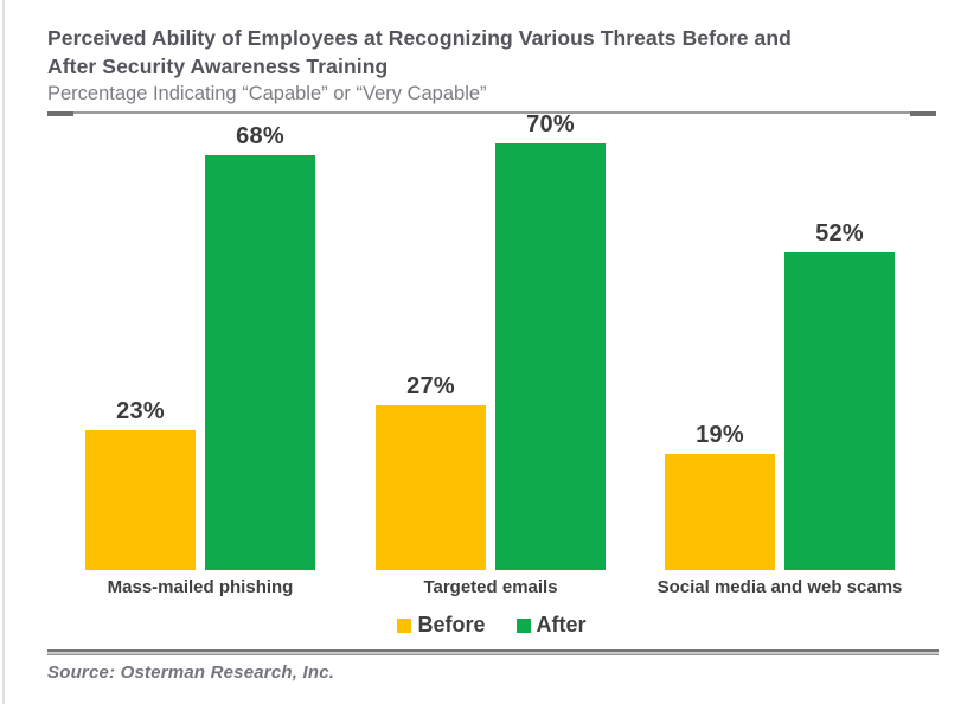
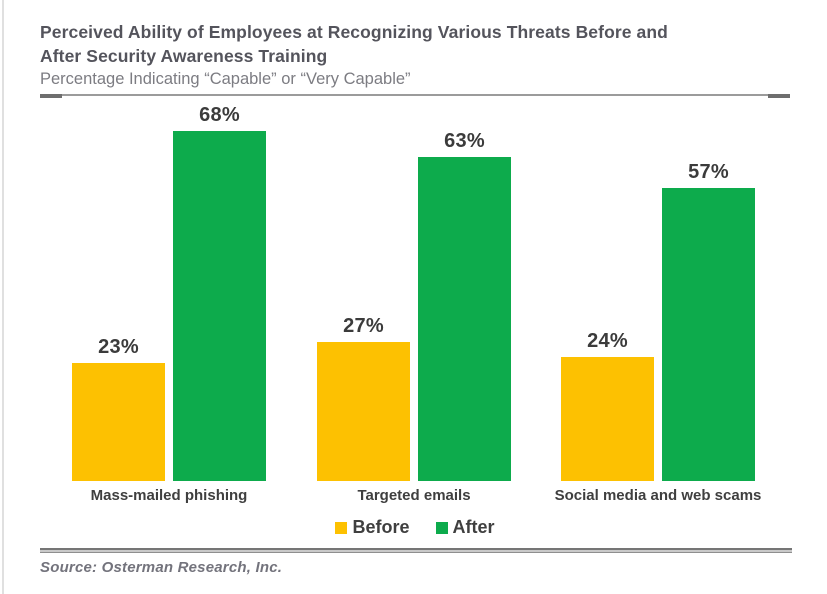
After/Targeted emails: 70% -> 63%
Before/Social media and web scams: 19% -> 24%
After/Social media and web scams: 52% -> 57%
